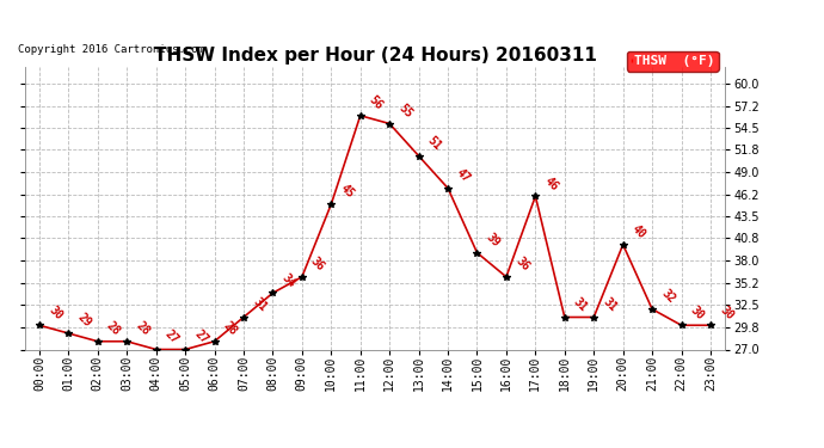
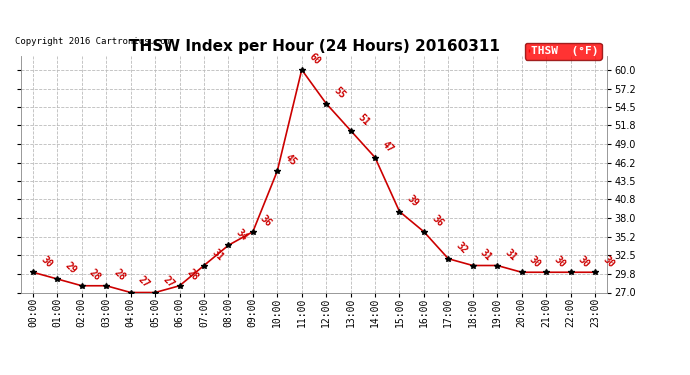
11:00: 56 -> 60
17:00: 46 -> 32
20:00: 40 -> 30
21:00: 32 -> 30
